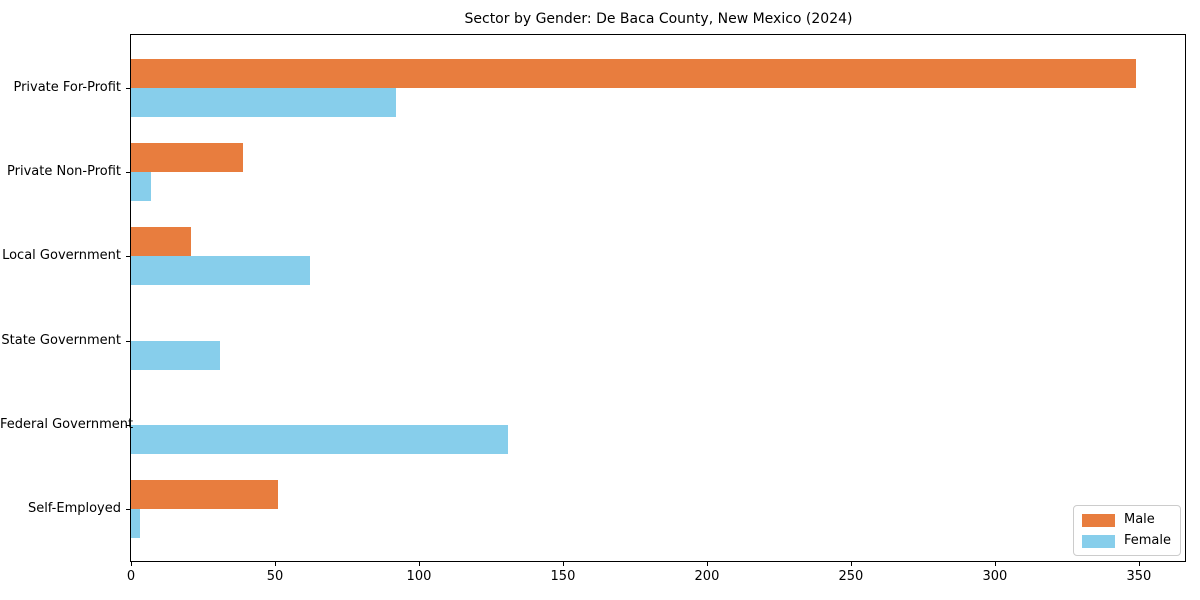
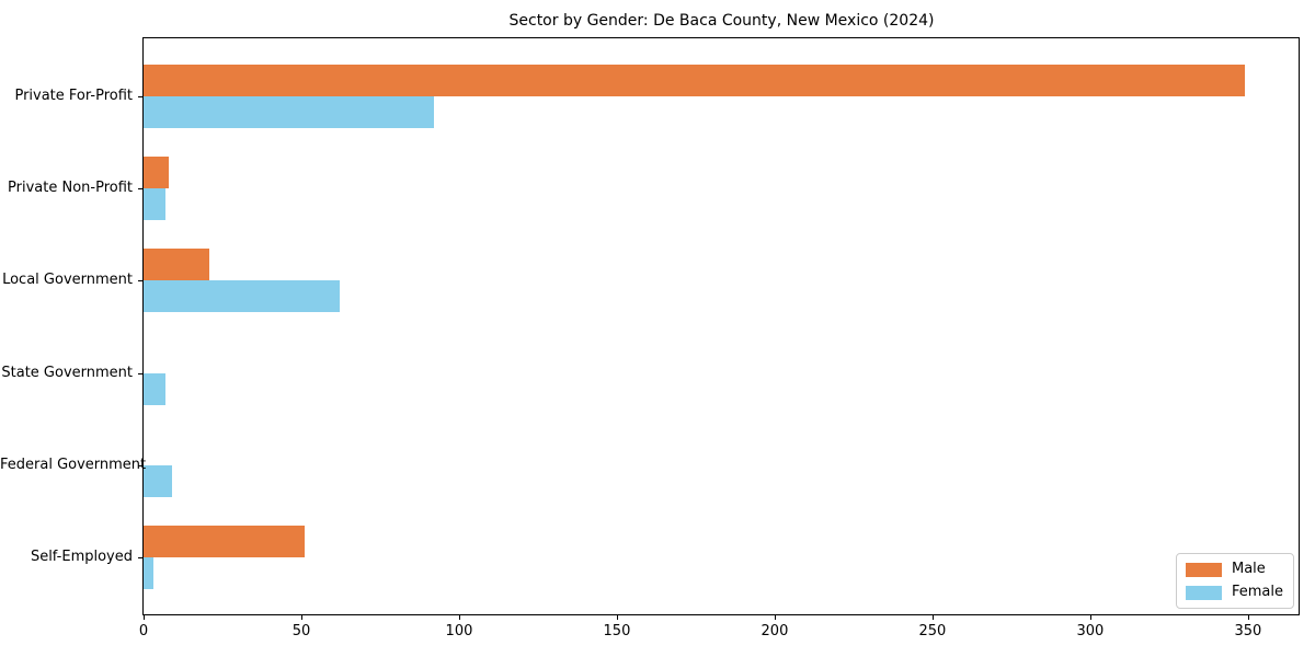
Male/Private Non-Profit: 39 -> 8
Female/State Government: 31 -> 7
Female/Federal Government: 131 -> 9
